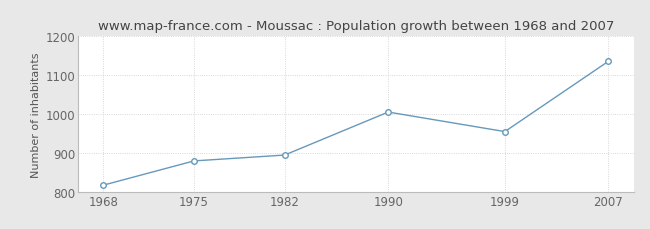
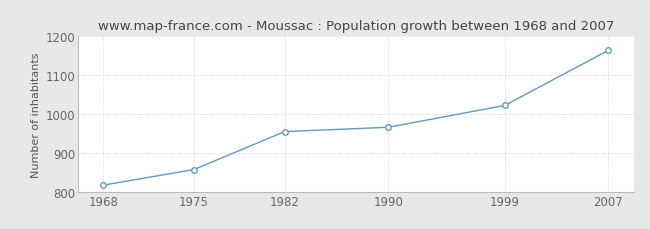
1975: 880 -> 858
1982: 895 -> 955
1990: 1005 -> 966
1999: 955 -> 1022
2007: 1135 -> 1163
